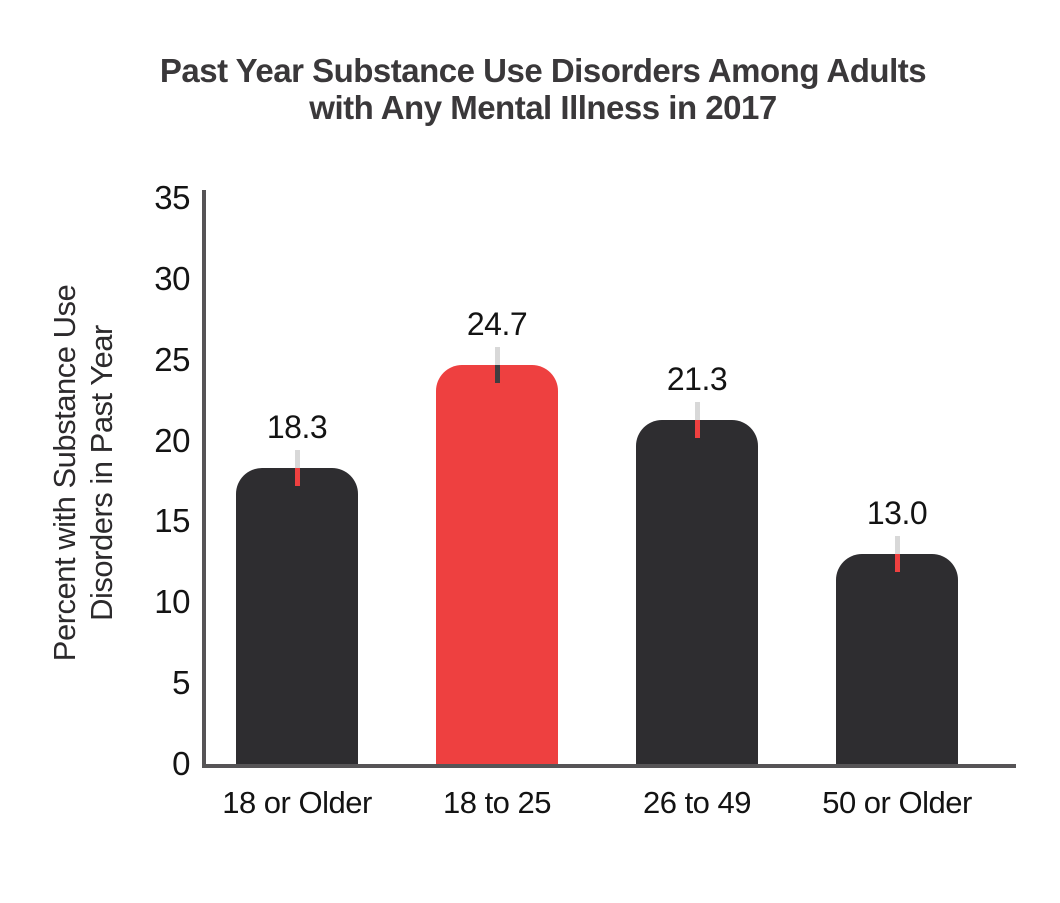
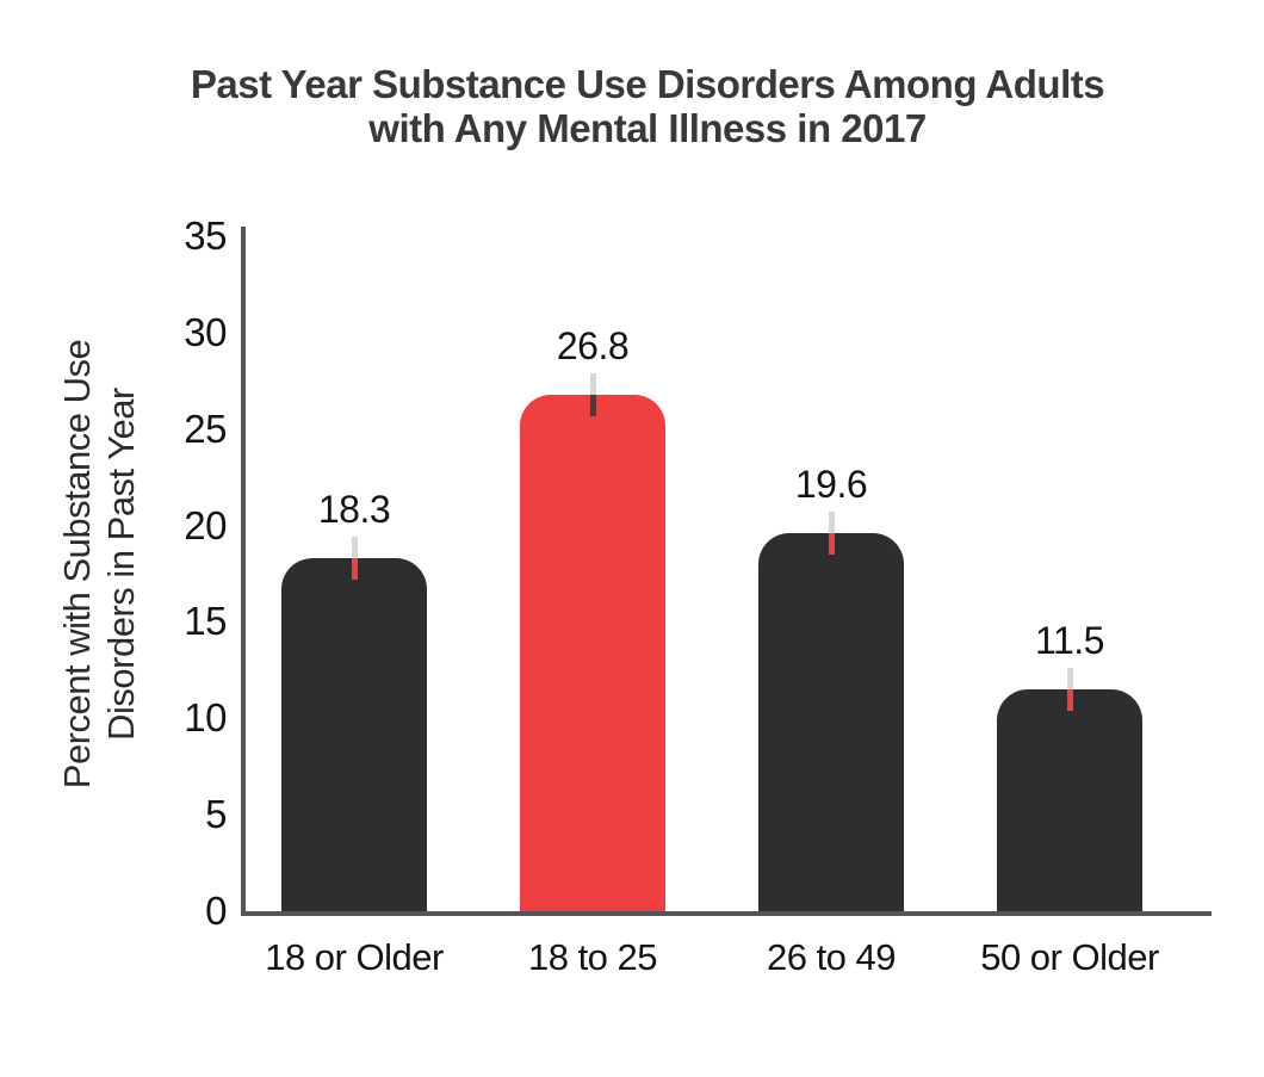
18 to 25: 24.7 -> 26.8
26 to 49: 21.3 -> 19.6
50 or Older: 13.0 -> 11.5
